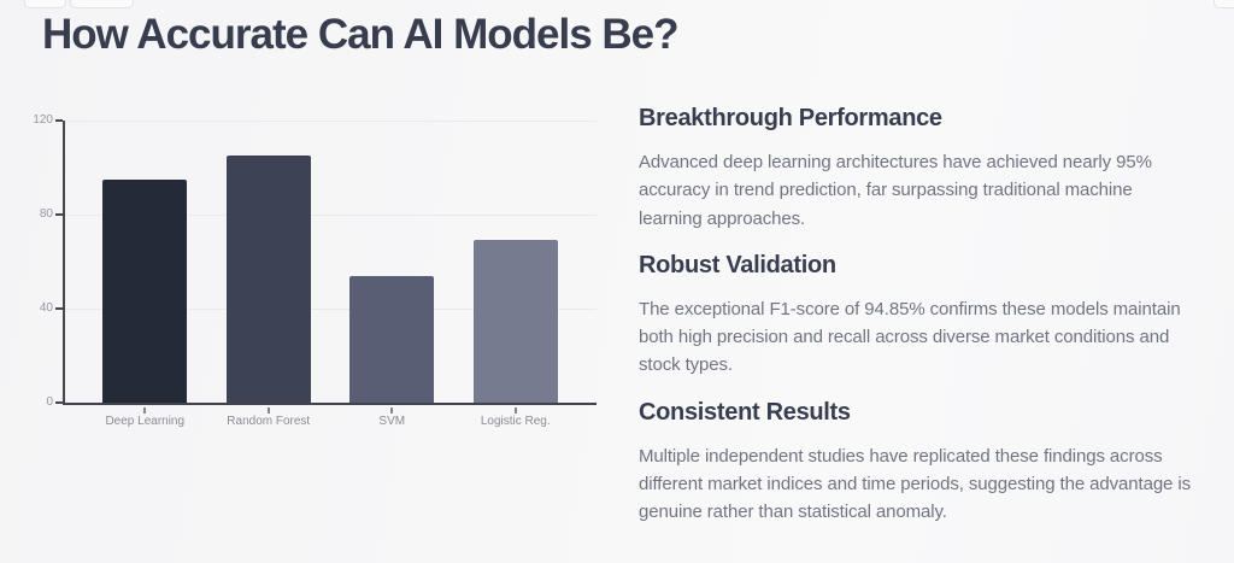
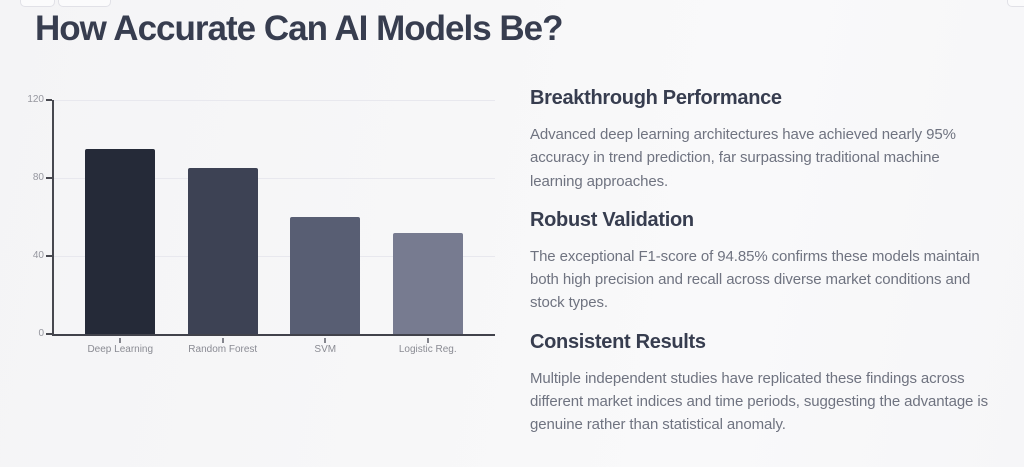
Random Forest: 105 -> 85
SVM: 54 -> 60
Logistic Reg.: 69 -> 52
